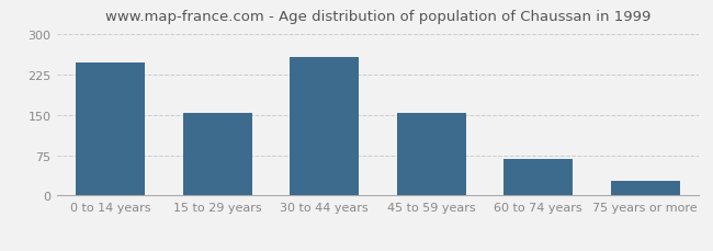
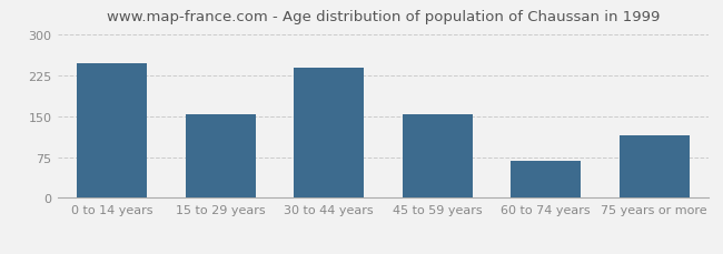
30 to 44 years: 258 -> 240
75 years or more: 28 -> 115
